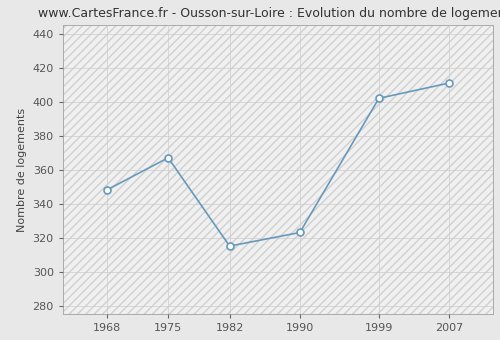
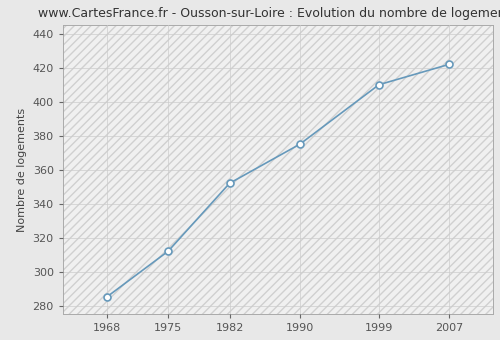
1968: 348 -> 285
1975: 367 -> 312
1982: 315 -> 352
1990: 323 -> 375
1999: 402 -> 410
2007: 411 -> 422
